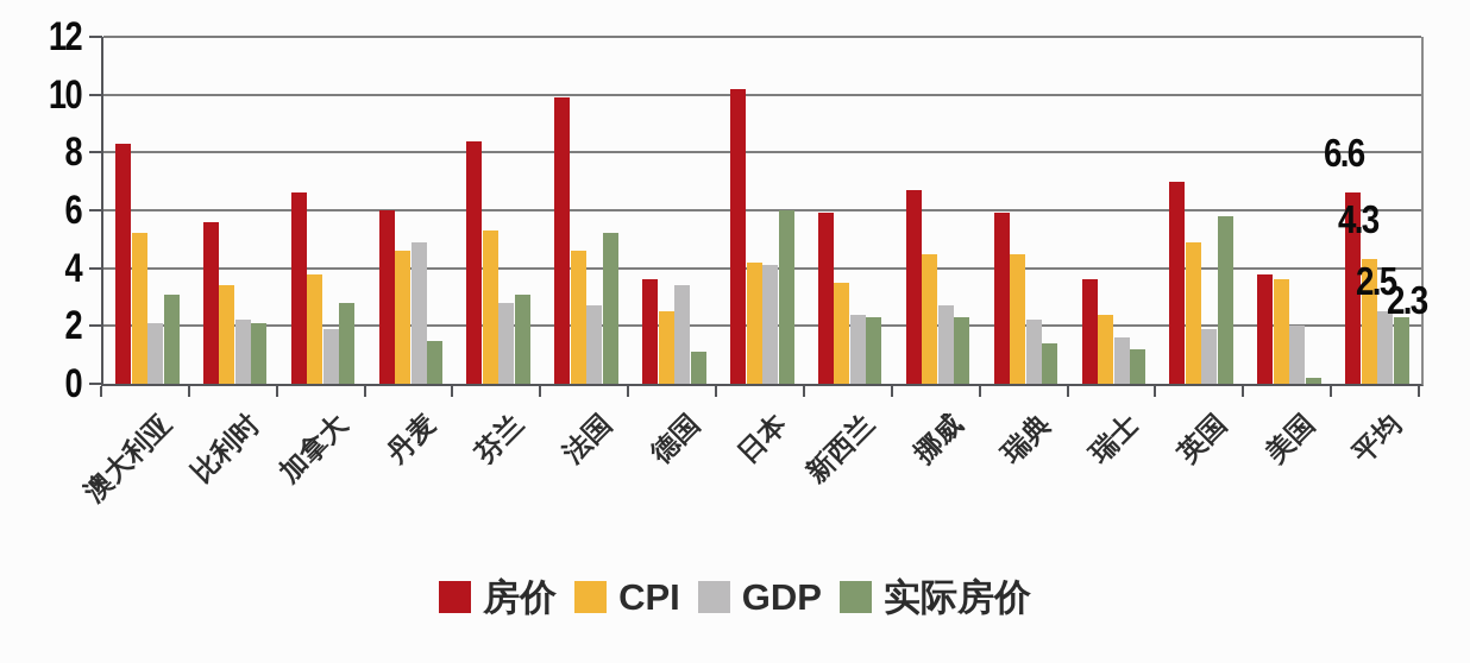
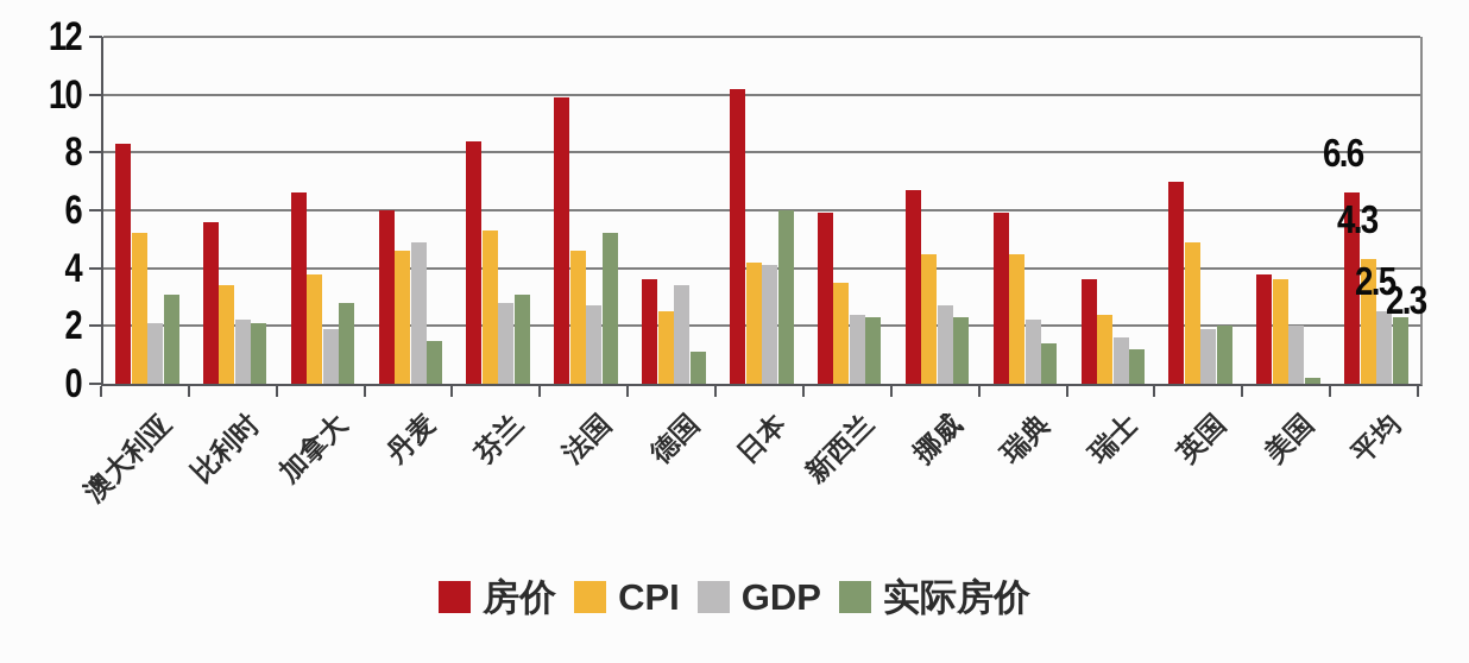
实际房价/英国: 5.8 -> 2.0
